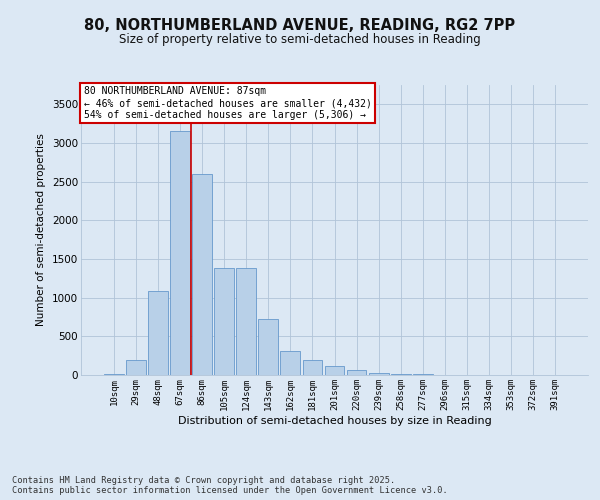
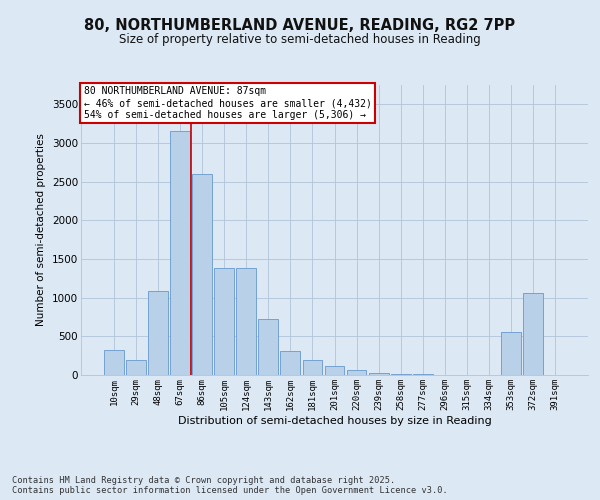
10sqm: 20 -> 320
353sqm: 0 -> 560
372sqm: 0 -> 1060
